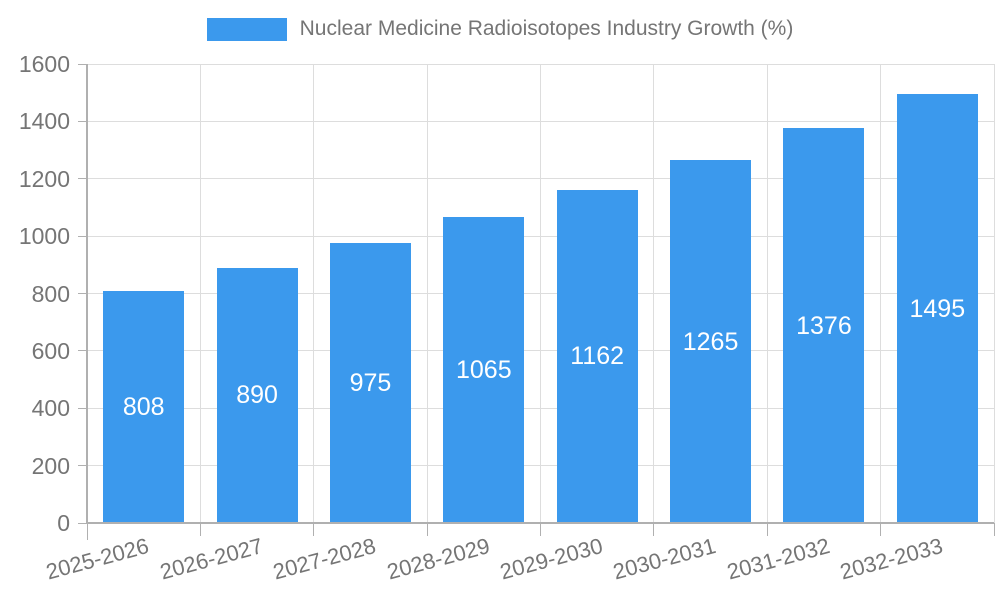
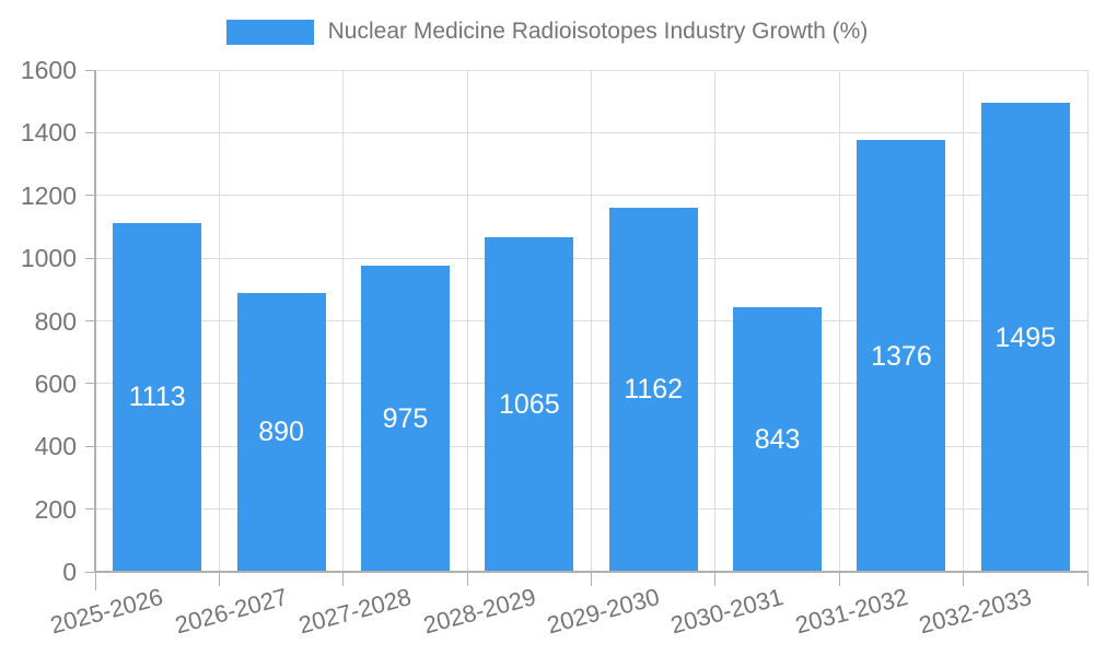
2025-2026: 808 -> 1113
2030-2031: 1265 -> 843
